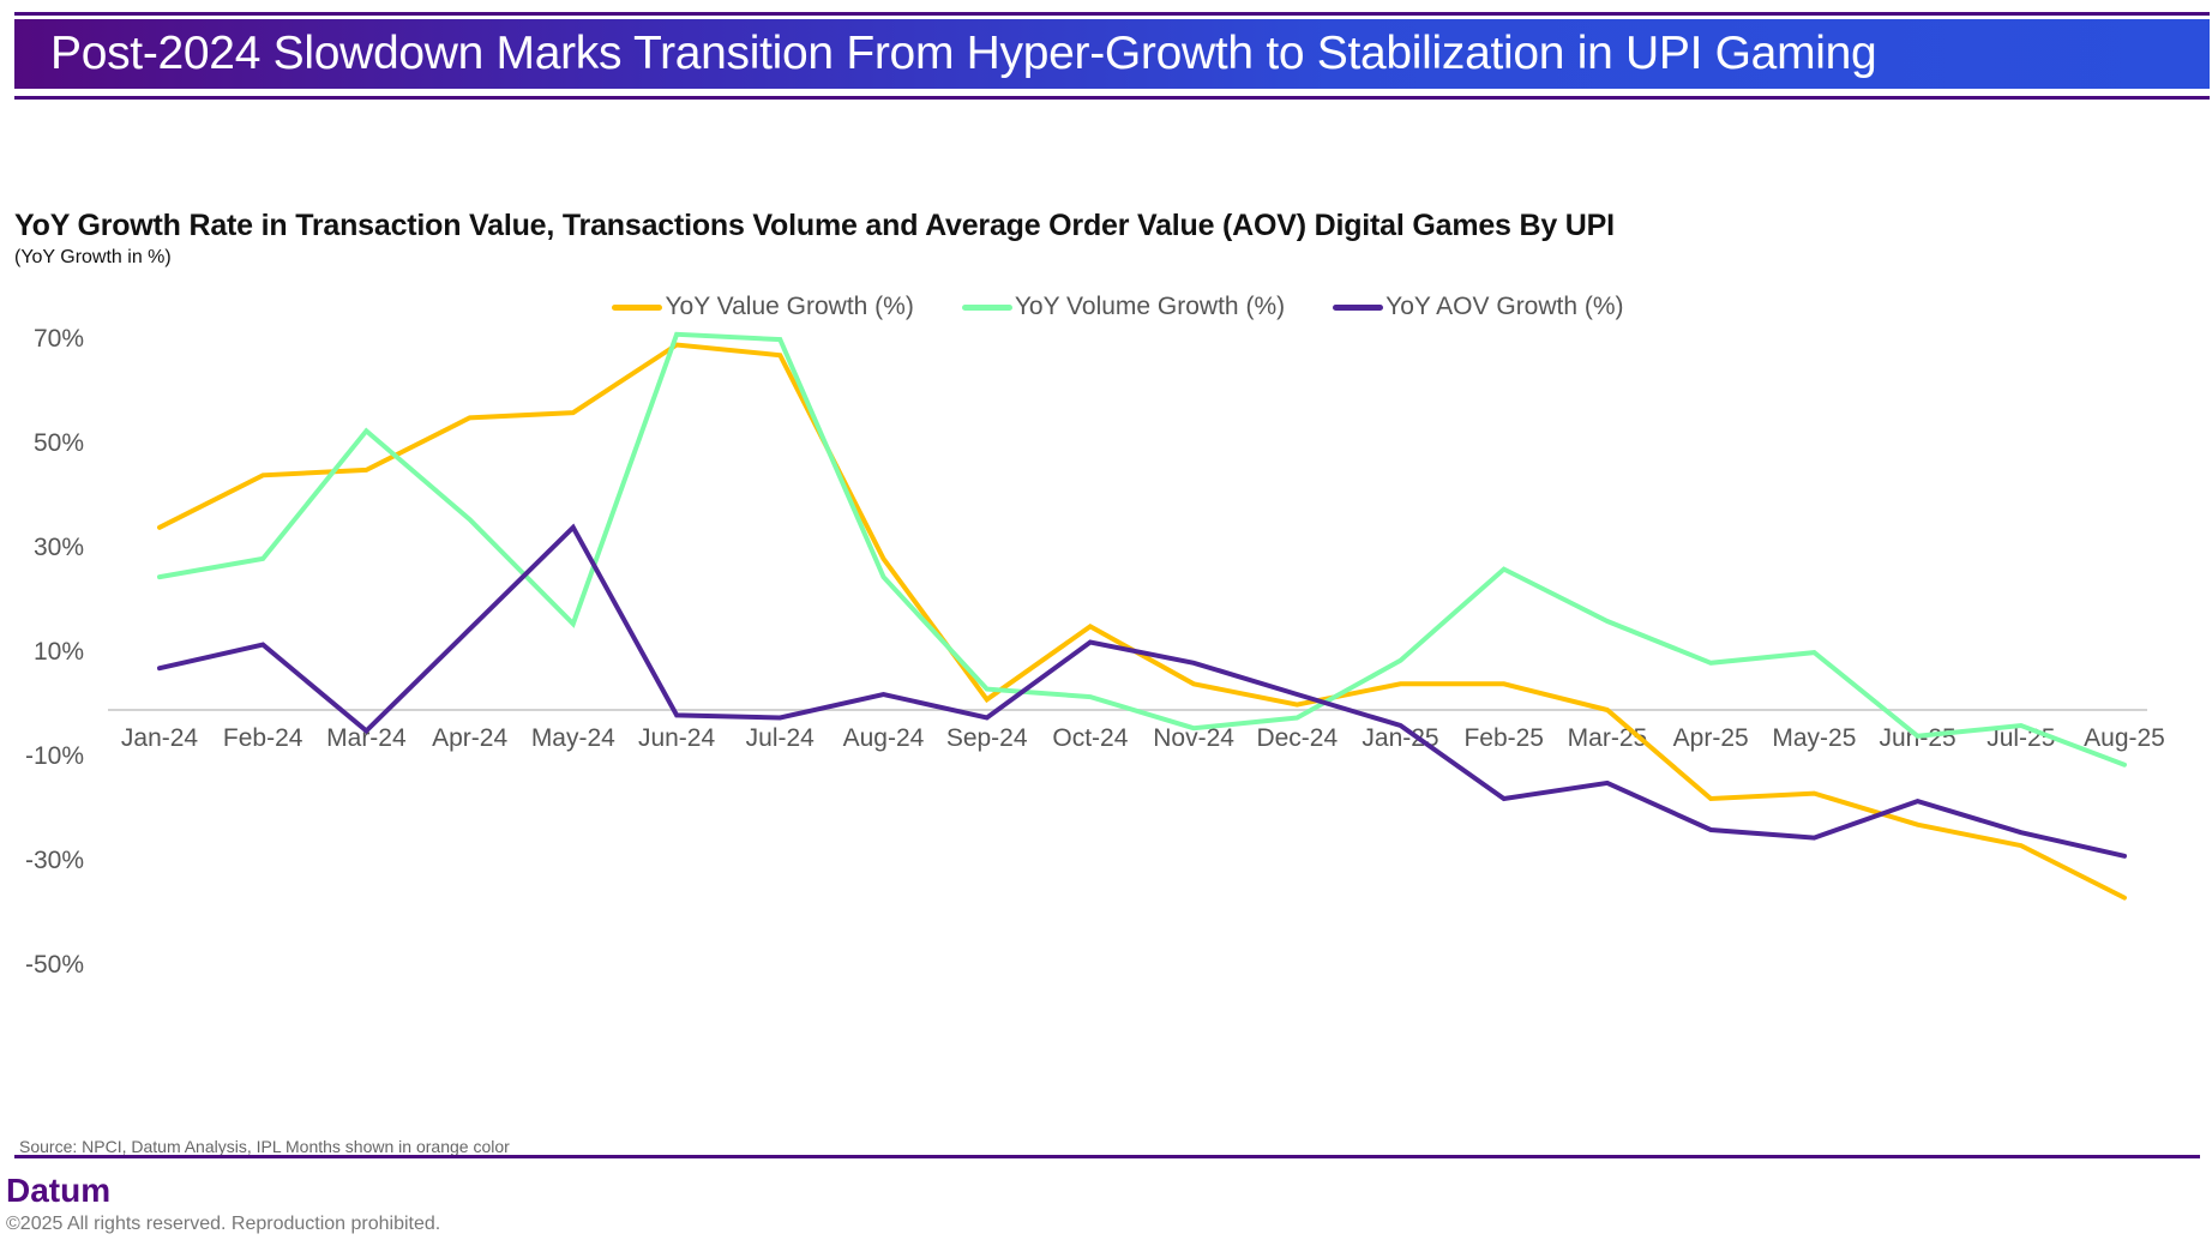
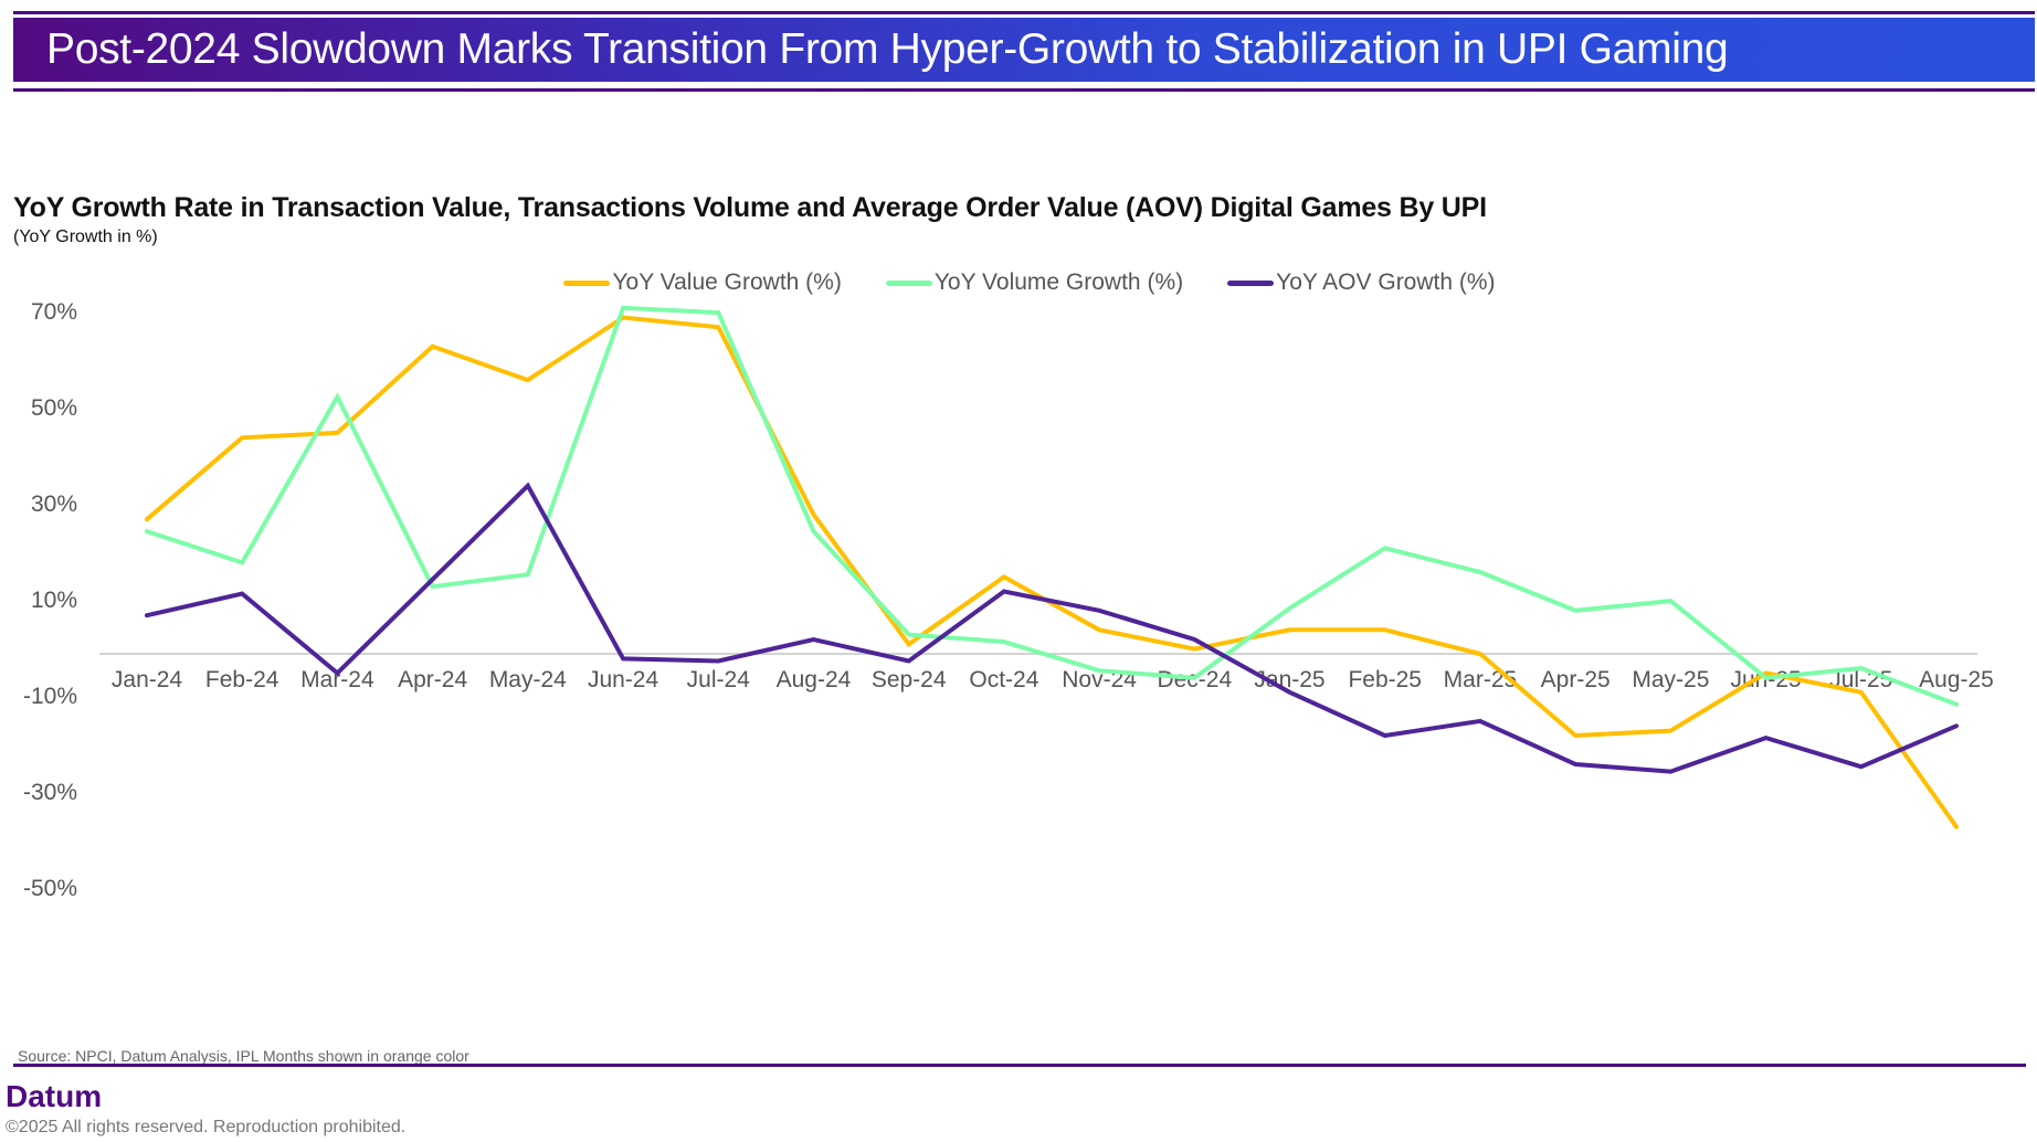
YoY Value Growth (%)/Jan-24: 35% -> 28%
YoY Volume Growth (%)/Feb-24: 29% -> 19%
YoY Value Growth (%)/Apr-24: 56% -> 64%
YoY Volume Growth (%)/Apr-24: 36% -> 14%
YoY Volume Growth (%)/Dec-24: -2% -> -5%
YoY AOV Growth (%)/Jan-25: -3% -> -8%
YoY Volume Growth (%)/Feb-25: 27% -> 22%
YoY Value Growth (%)/Jun-25: -22% -> -4%
YoY Value Growth (%)/Jul-25: -26% -> -8%
YoY AOV Growth (%)/Aug-25: -28% -> -15%
